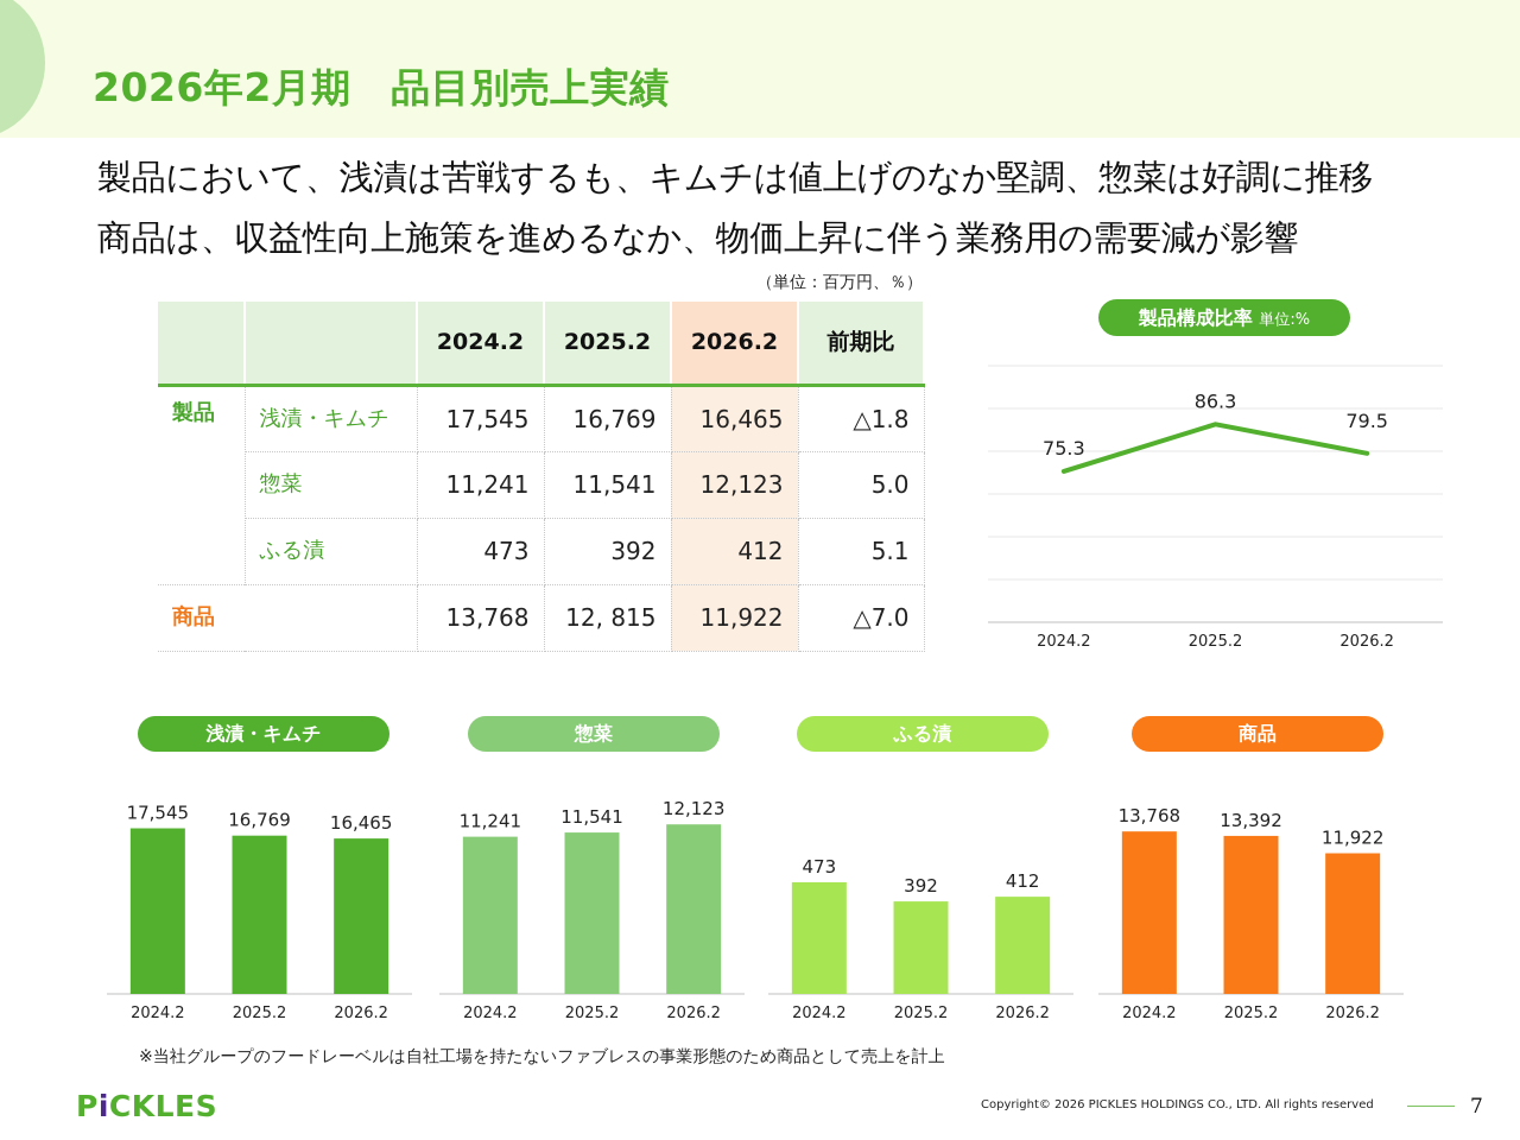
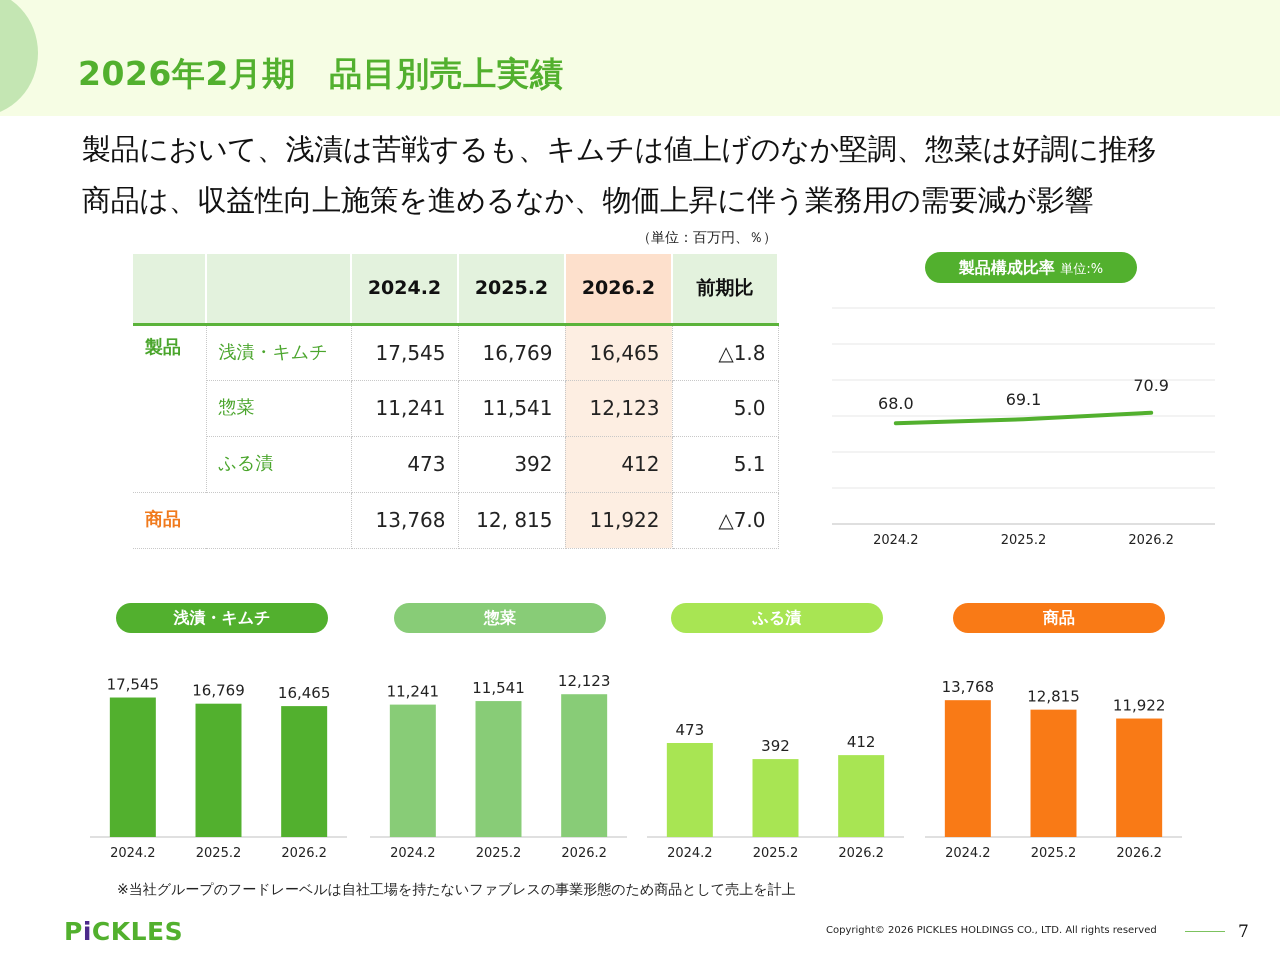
製品構成比率 単位:%/2024.2: 75.3 -> 68.0
製品構成比率 単位:%/2025.2: 86.3 -> 69.1
製品構成比率 単位:%/2026.2: 79.5 -> 70.9
商品/2025.2: 13,392 -> 12,815
